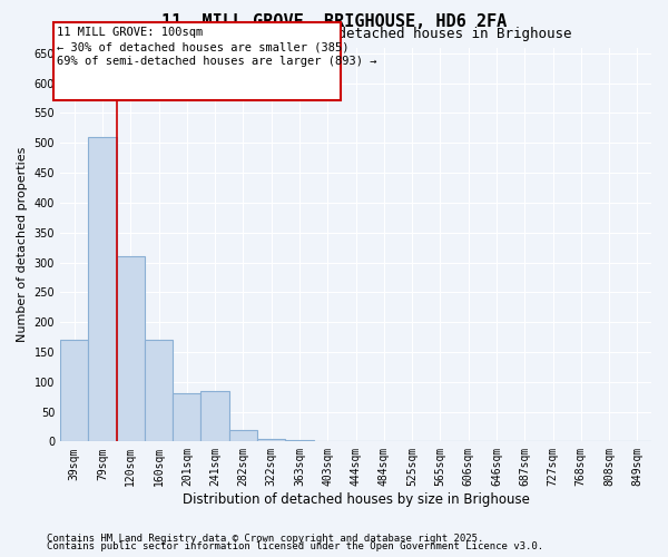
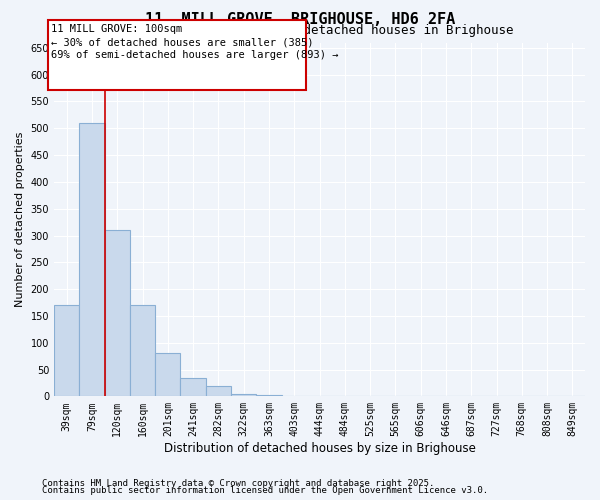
241sqm: 84 -> 35
